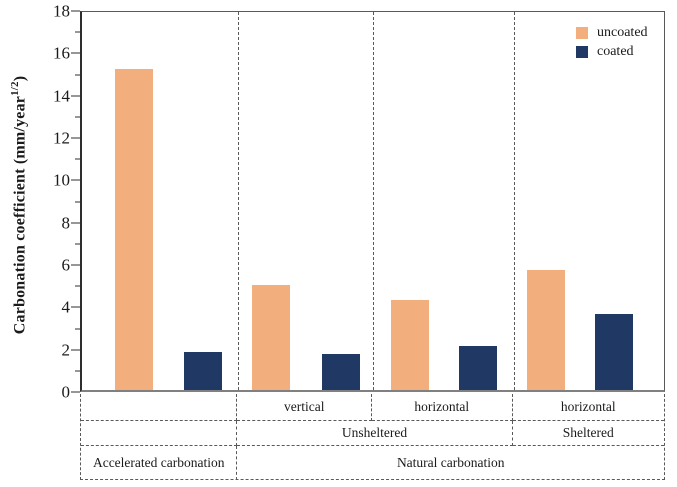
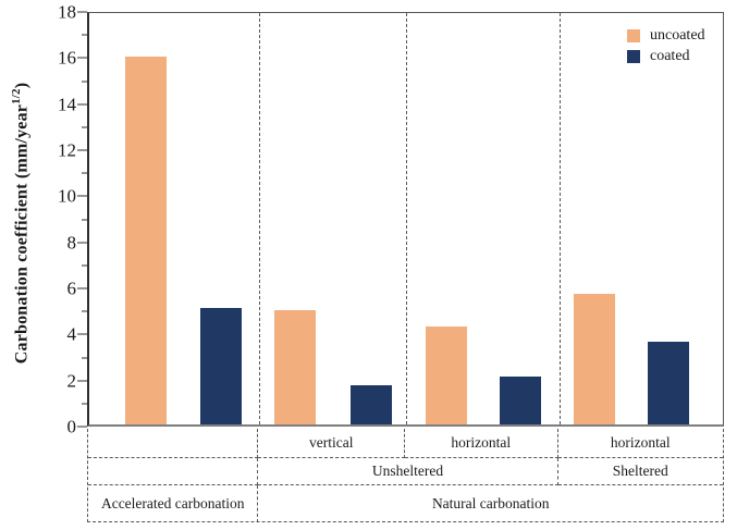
uncoated/Accelerated carbonation: 15.3 -> 16.1
coated/Accelerated carbonation: 1.8 -> 5.1
